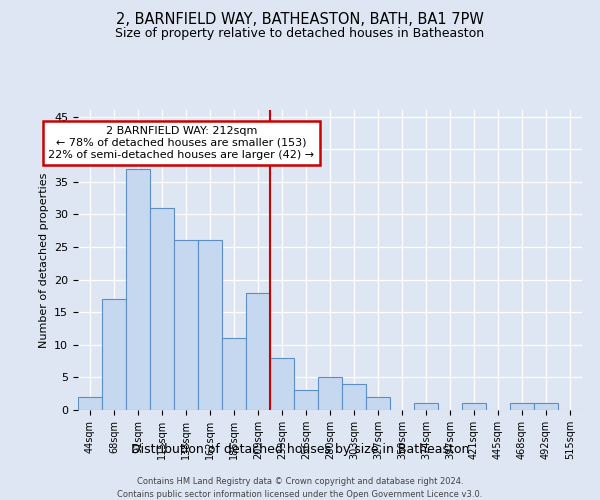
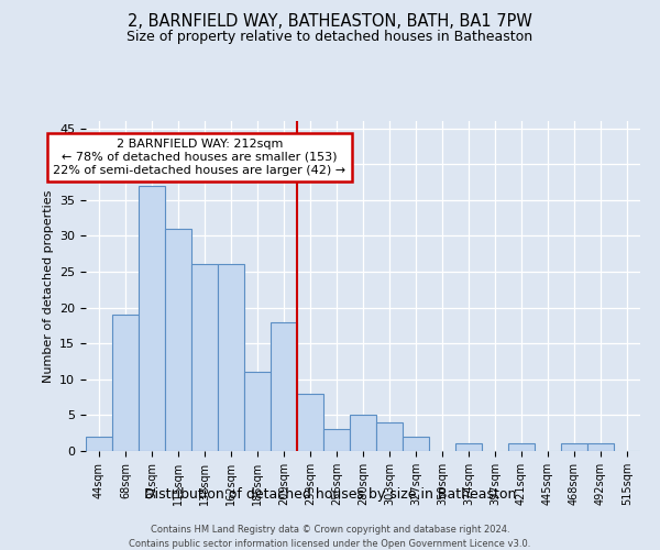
68sqm: 17 -> 19
